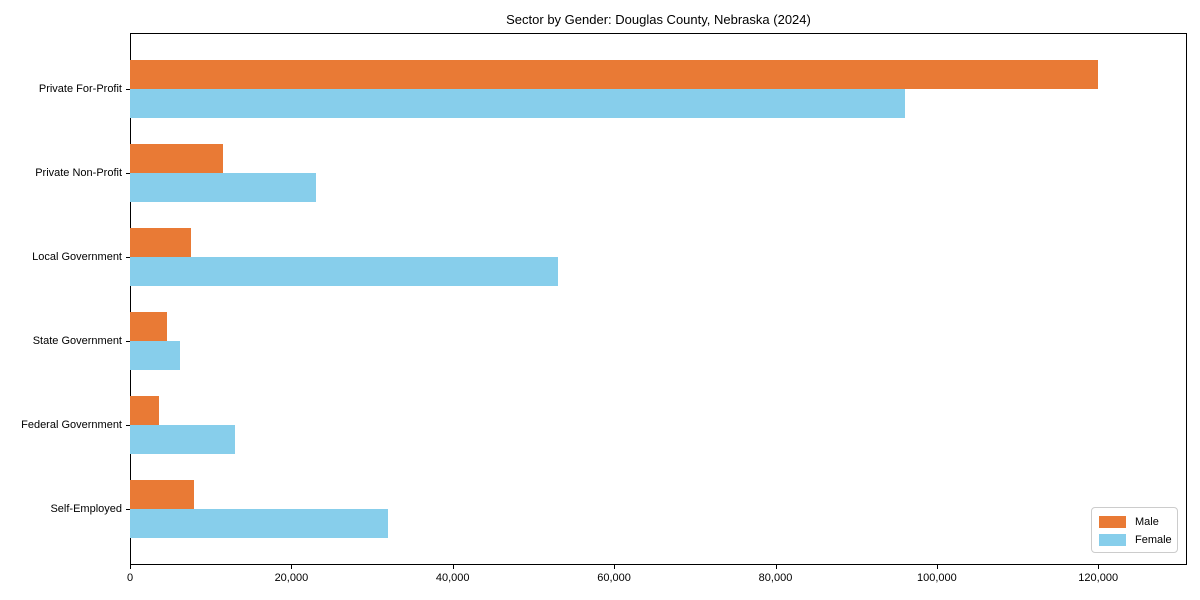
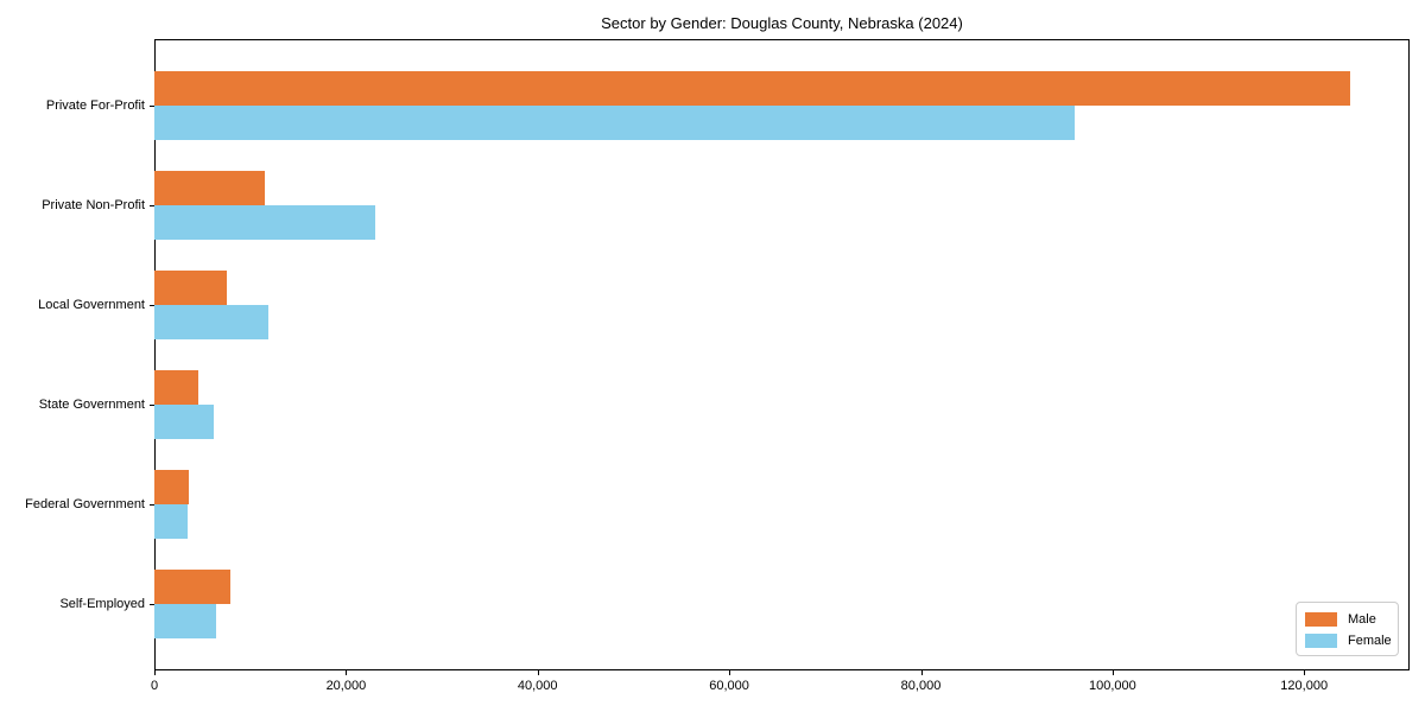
Male/Private For-Profit: 120000 -> 125000
Female/Local Government: 53000 -> 12000
Female/Federal Government: 13000 -> 4000
Female/Self-Employed: 32000 -> 6000
